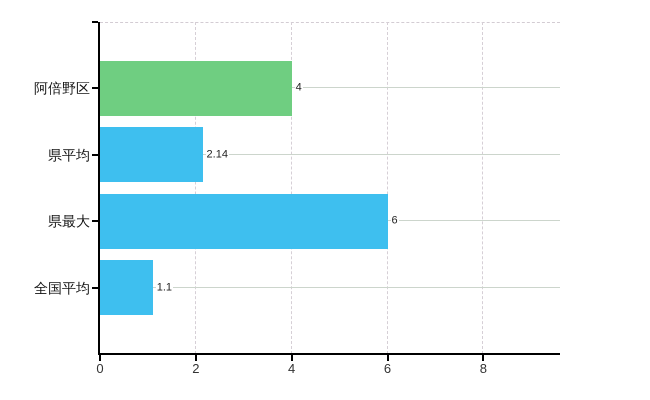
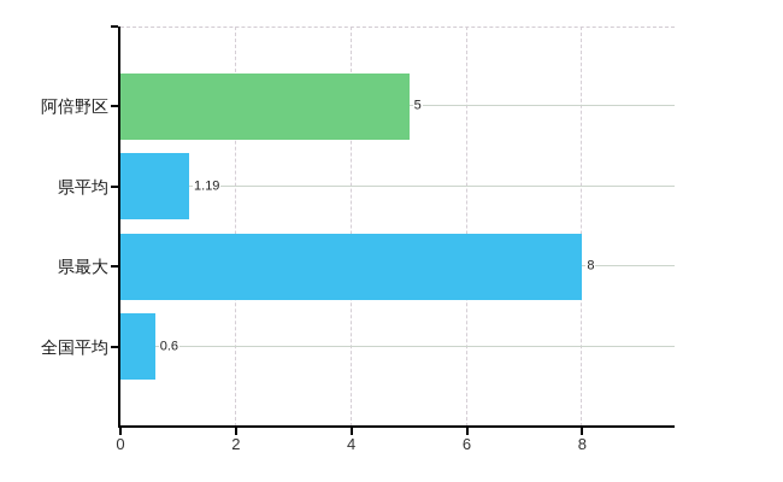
阿倍野区: 4 -> 5
県平均: 2.14 -> 1.19
県最大: 6 -> 8
全国平均: 1.1 -> 0.6
